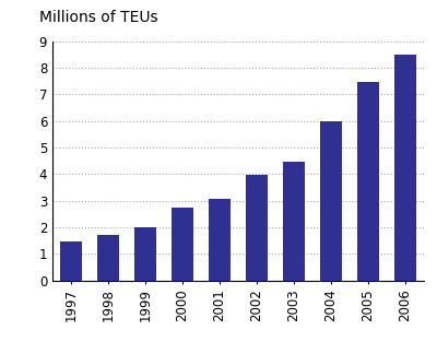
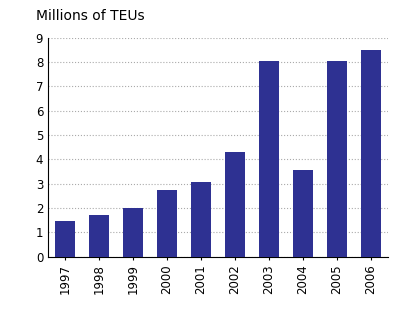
2002: 3.95 -> 4.30
2003: 4.45 -> 8.05
2004: 6.00 -> 3.55
2005: 7.45 -> 8.05
